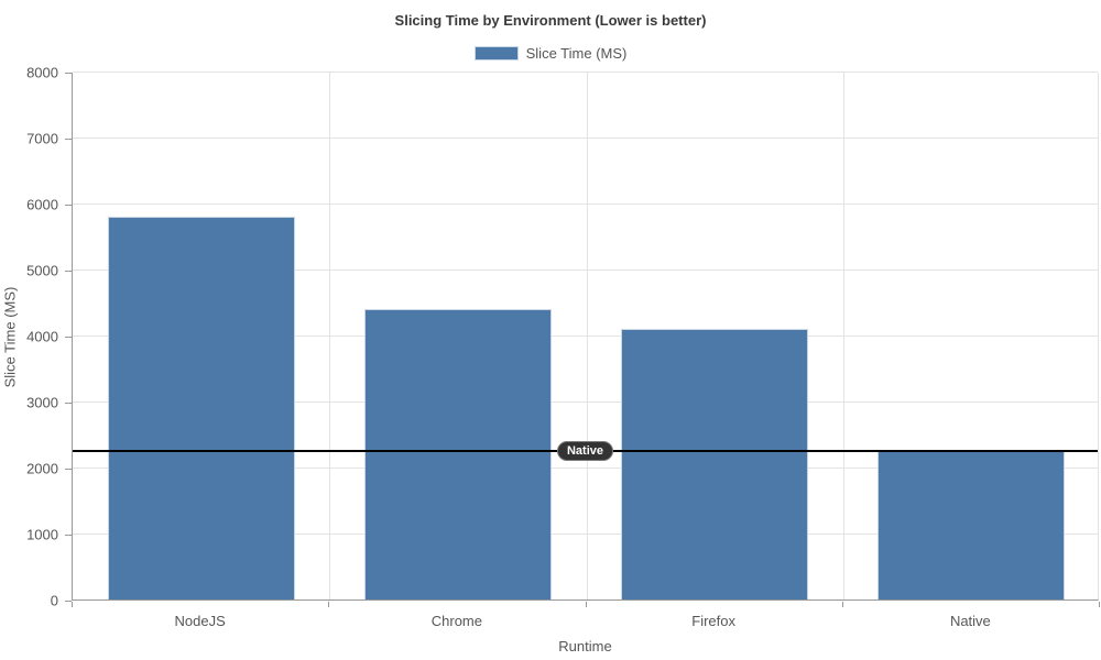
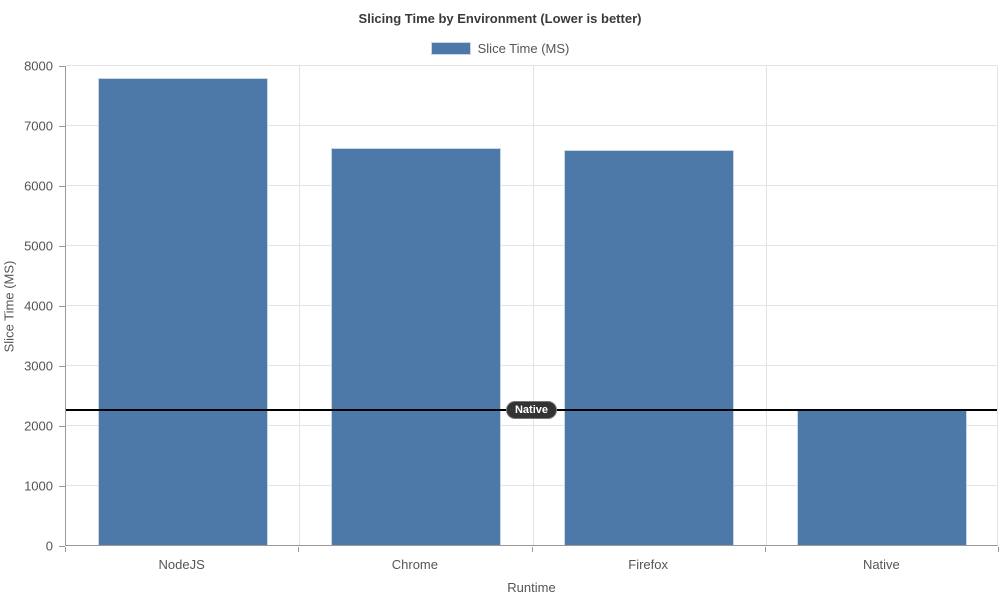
NodeJS: 5800 -> 7800
Chrome: 4400 -> 6600
Firefox: 4100 -> 6600
